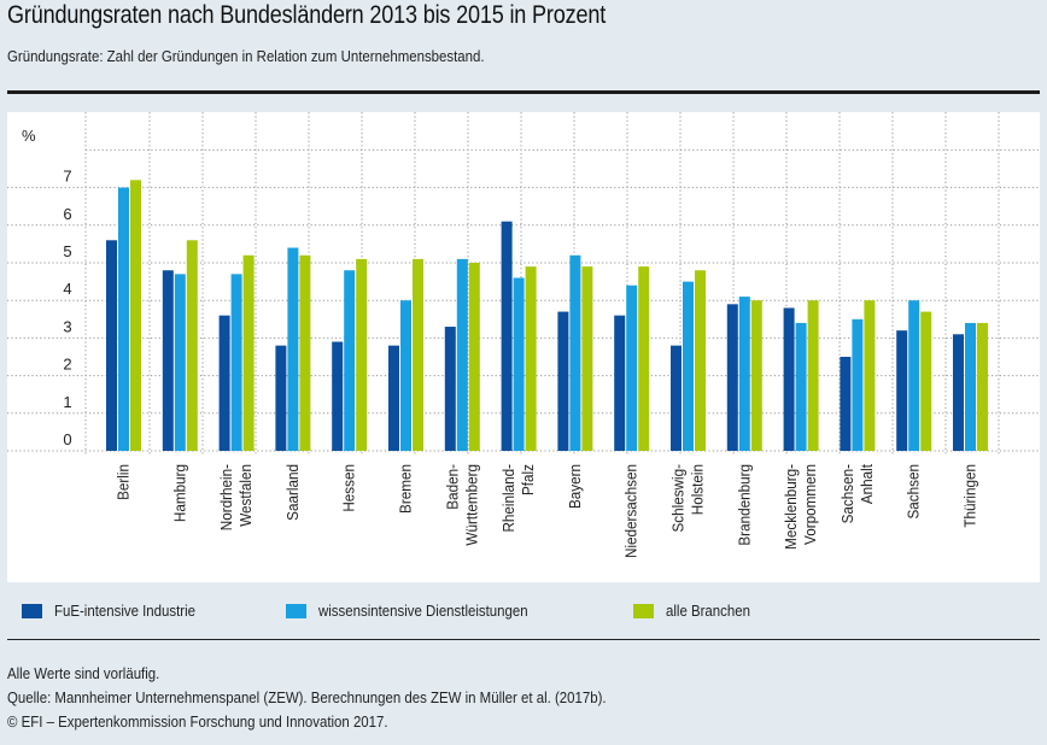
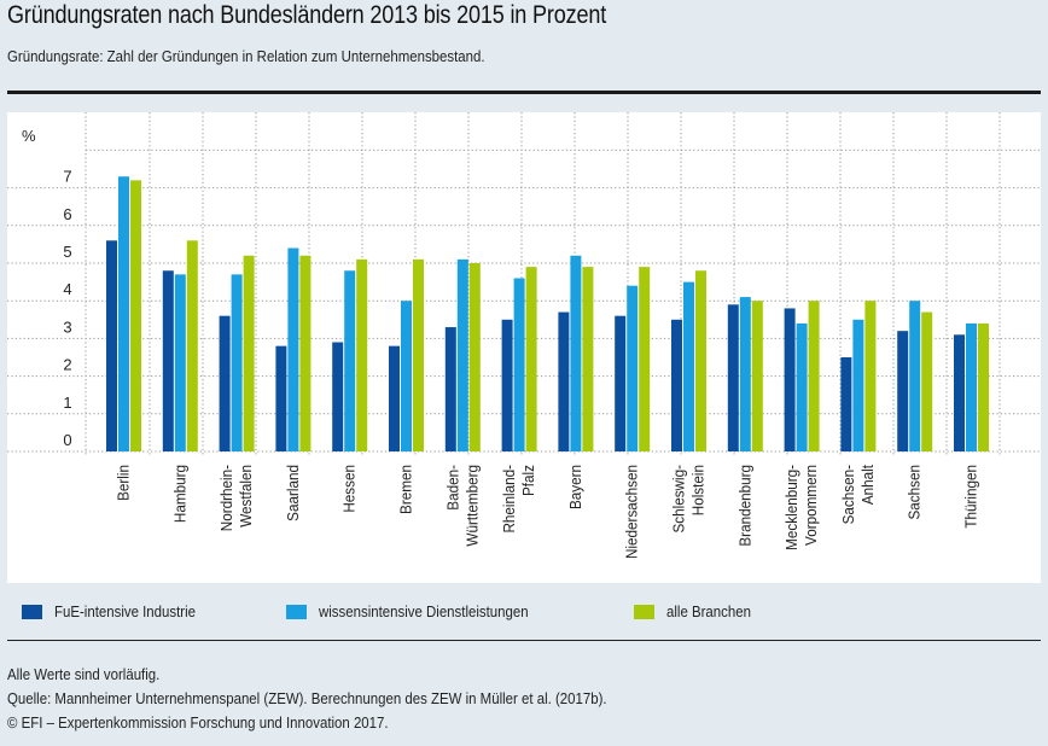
wissensintensive Dienstleistungen/Berlin: 7.0 -> 7.3
FuE-intensive Industrie/Rheinland- Pfalz: 6.1 -> 3.5
FuE-intensive Industrie/Schleswig- Holstein: 2.8 -> 3.5
